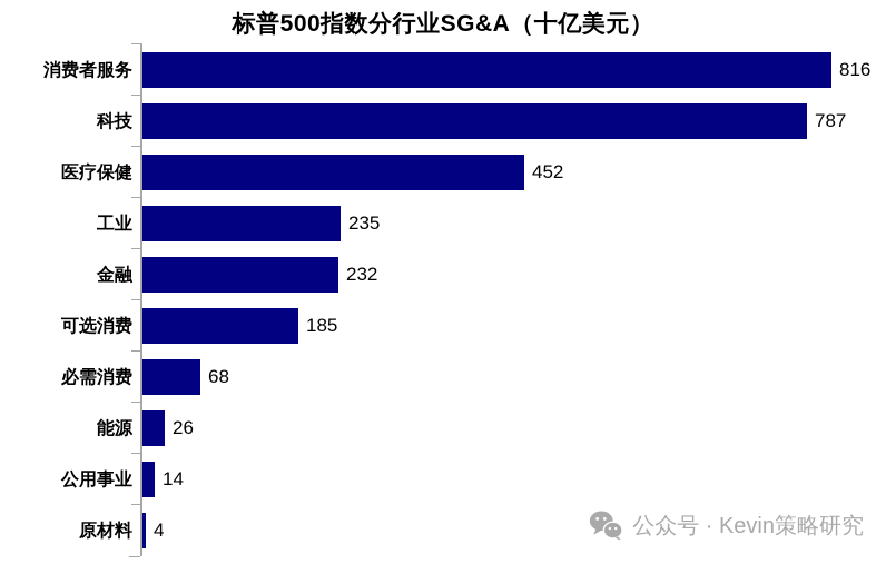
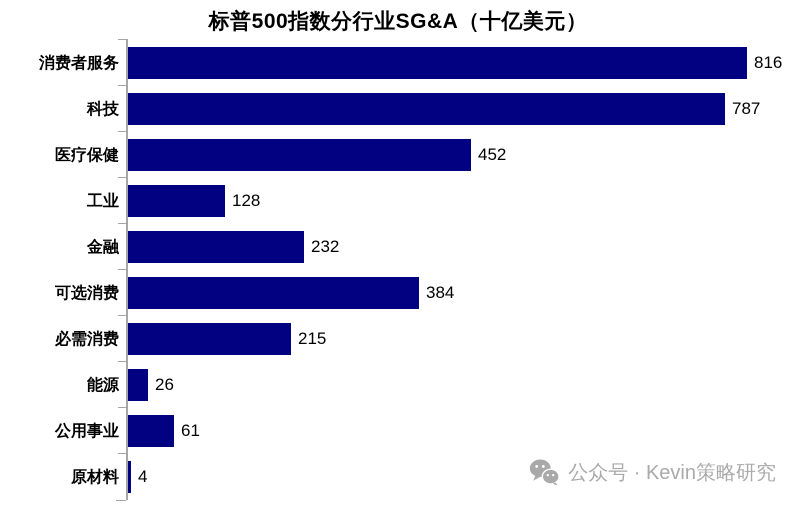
工业: 235 -> 128
可选消费: 185 -> 384
必需消费: 68 -> 215
公用事业: 14 -> 61
